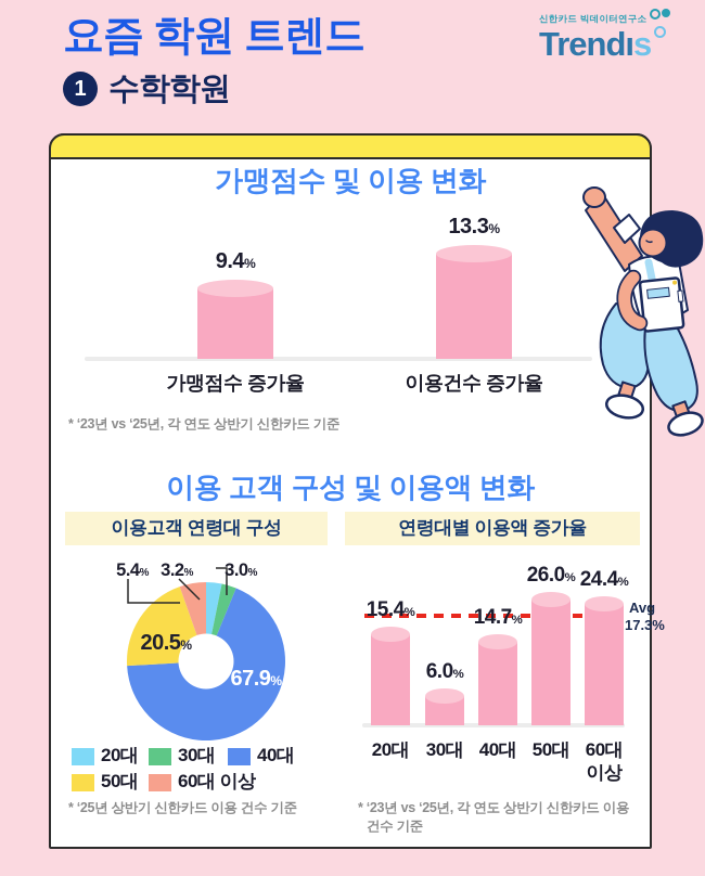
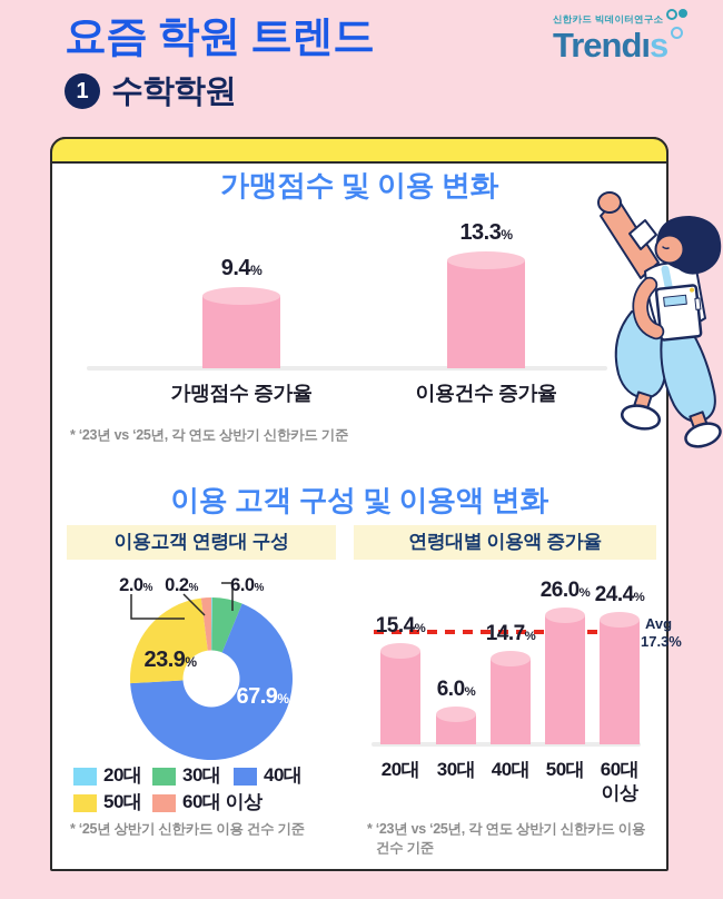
이용고객 연령대 구성/20대: 3.2 -> 0.2
이용고객 연령대 구성/30대: 3.0 -> 6.0
이용고객 연령대 구성/50대: 20.5 -> 23.9
이용고객 연령대 구성/60대 이상: 5.4 -> 2.0
